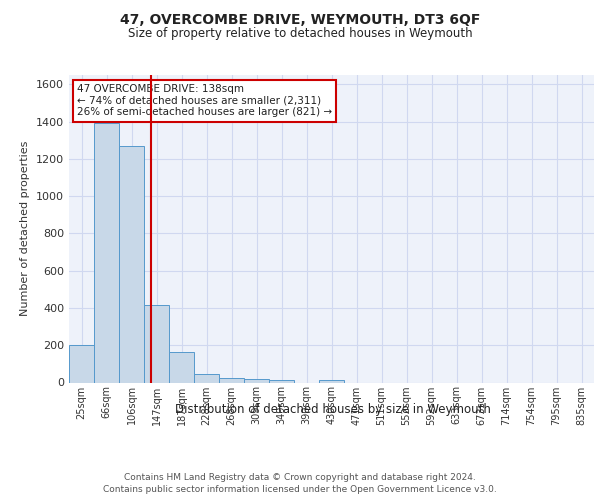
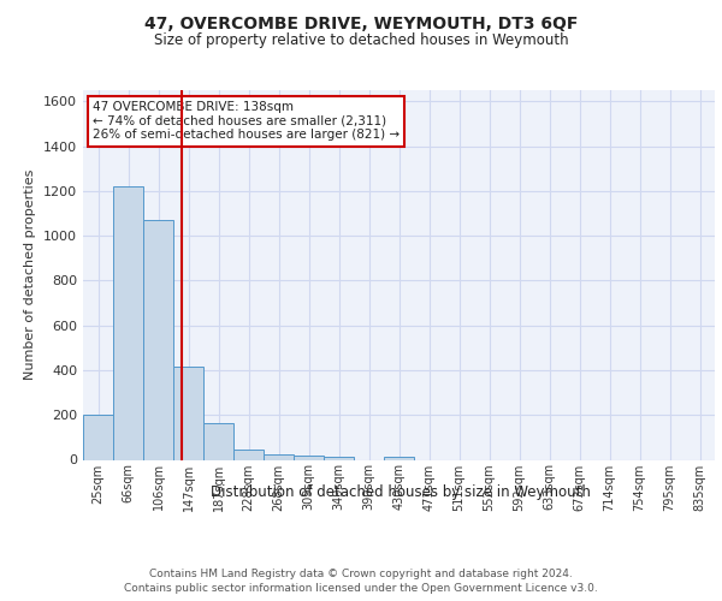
66sqm: 1390 -> 1220
106sqm: 1270 -> 1070
